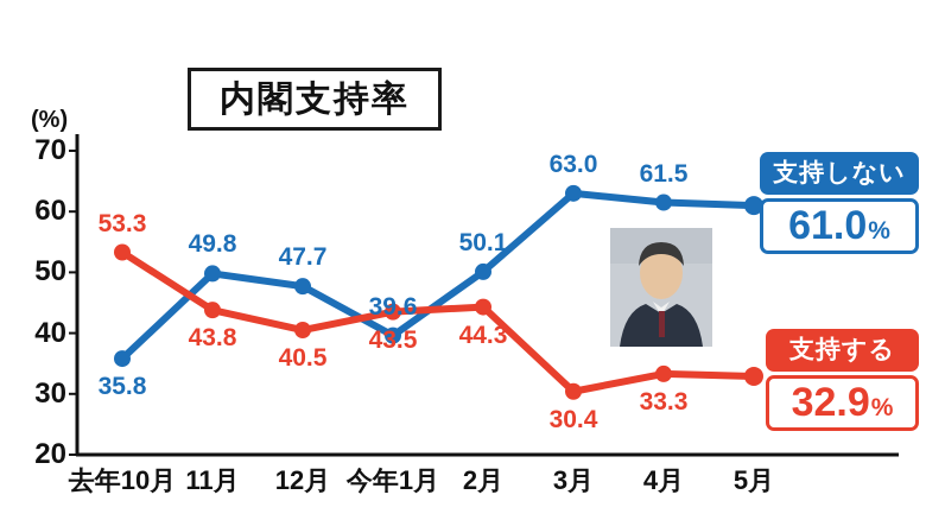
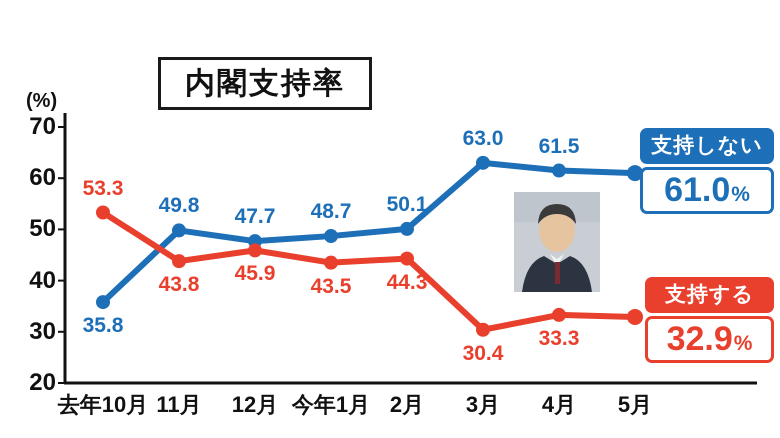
支持する/12月: 40.5 -> 45.9
支持しない/今年1月: 39.6 -> 48.7
